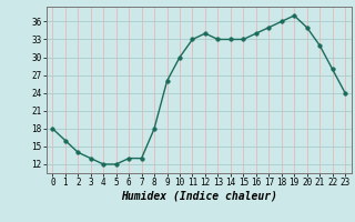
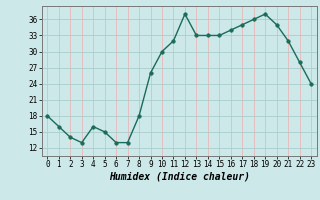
4: 12 -> 16
5: 12 -> 15
11: 33 -> 32
12: 34 -> 37
